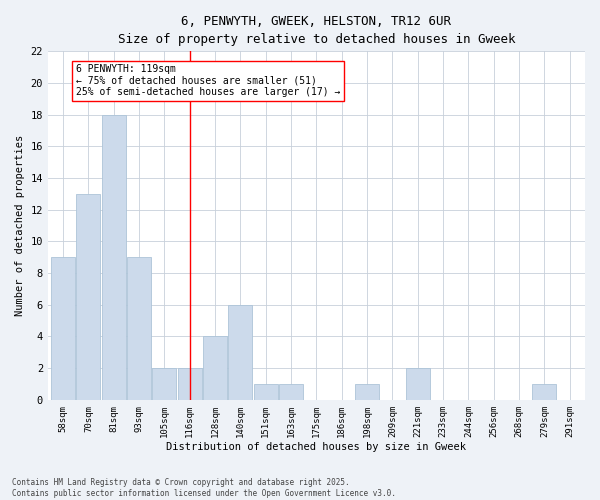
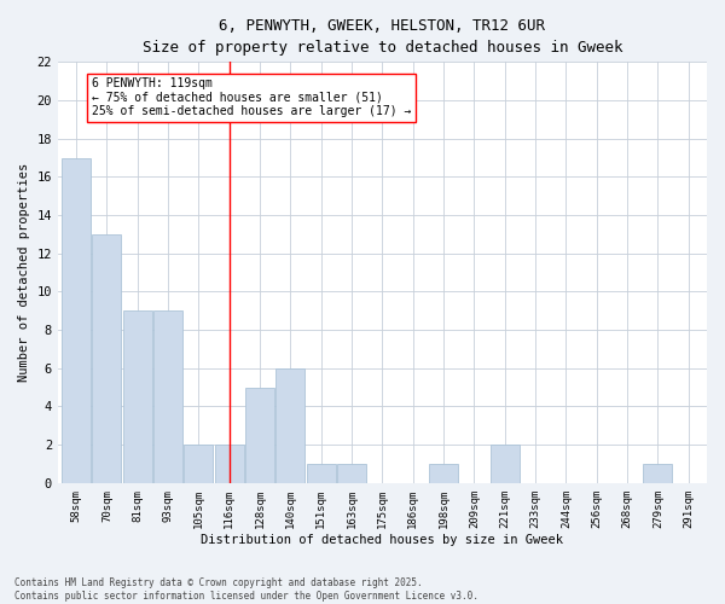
58sqm: 9 -> 17
81sqm: 18 -> 9
128sqm: 4 -> 5
